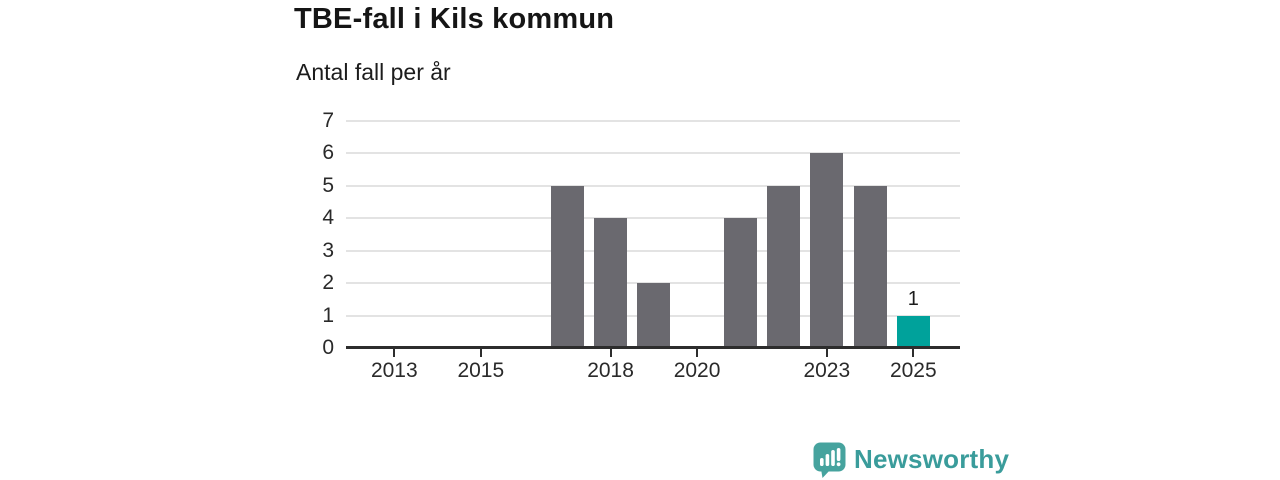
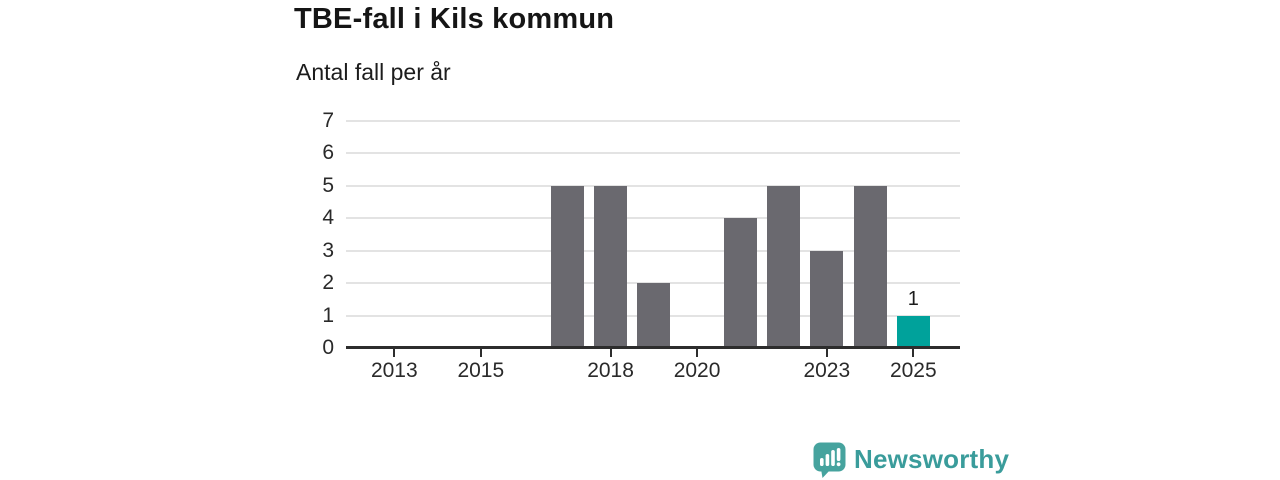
2018: 4 -> 5
2023: 6 -> 3
